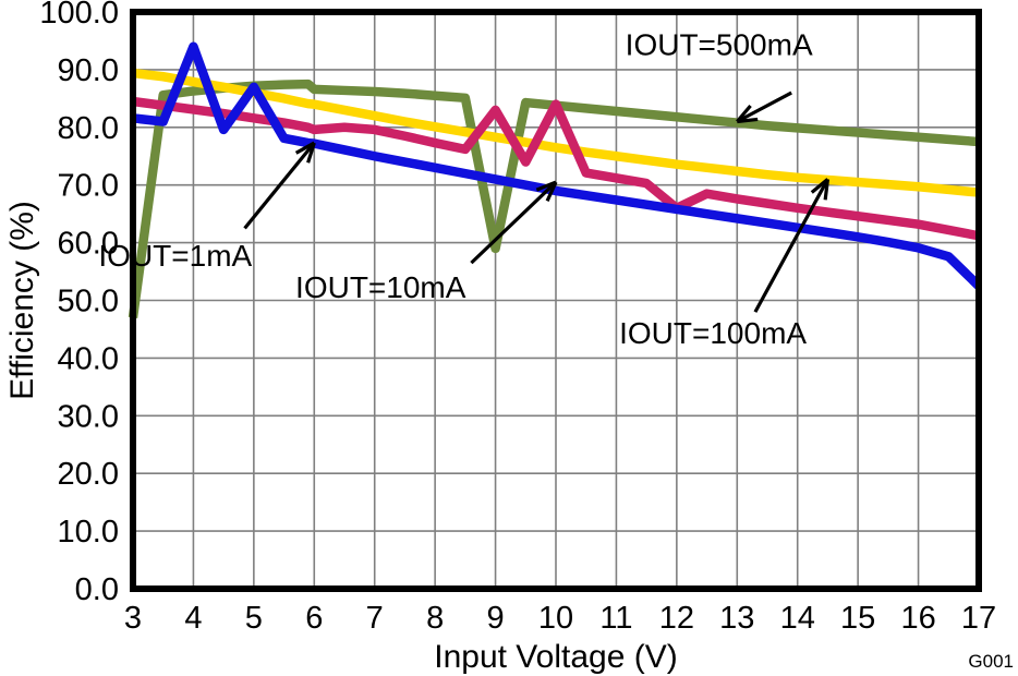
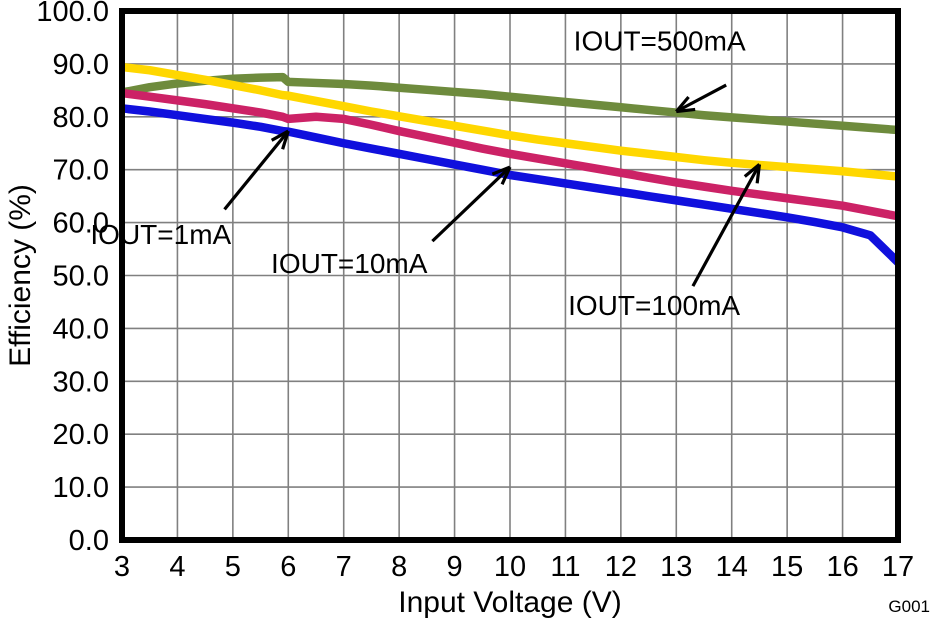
IOUT=500mA/3: 47 -> 85
IOUT=1mA/4: 94 -> 80
IOUT=1mA/5: 87 -> 79
IOUT=500mA/9: 59 -> 85
IOUT=10mA/9: 83 -> 75
IOUT=10mA/10: 84 -> 73
IOUT=10mA/12: 66 -> 69
